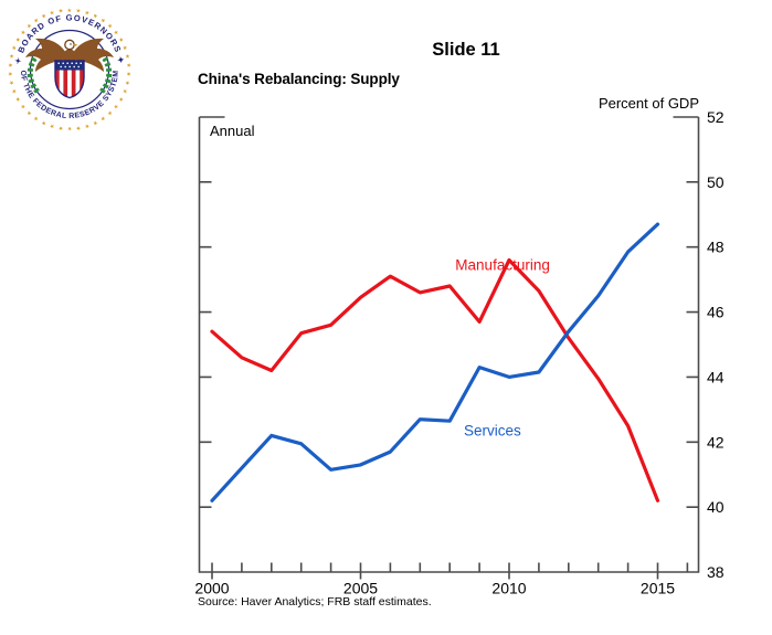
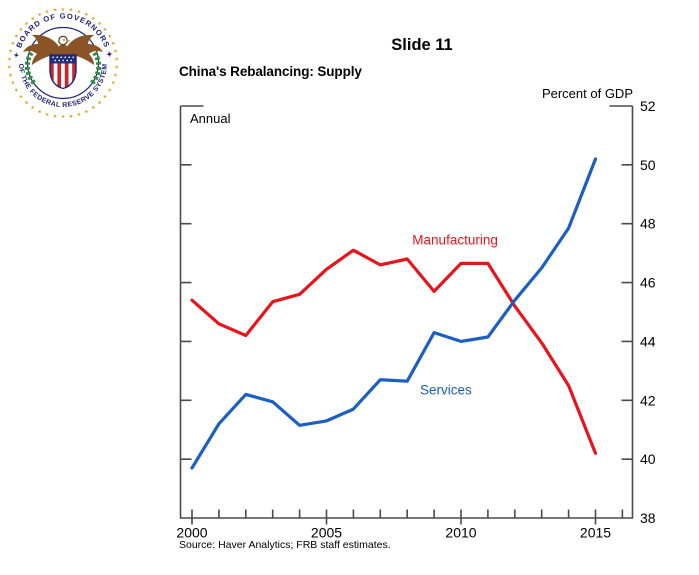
Services/2000: 40.2 -> 39.7
Manufacturing/2010: 47.6 -> 46.6
Services/2015: 48.7 -> 50.2
